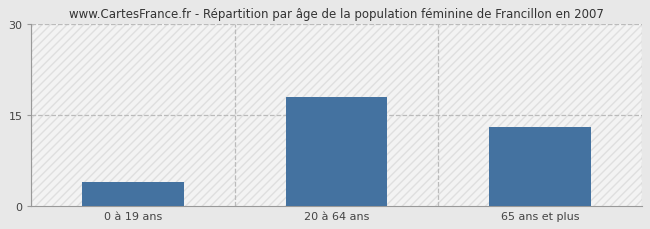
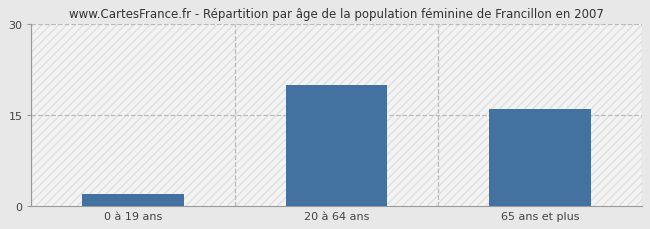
0 à 19 ans: 4 -> 2
20 à 64 ans: 18 -> 20
65 ans et plus: 13 -> 16
